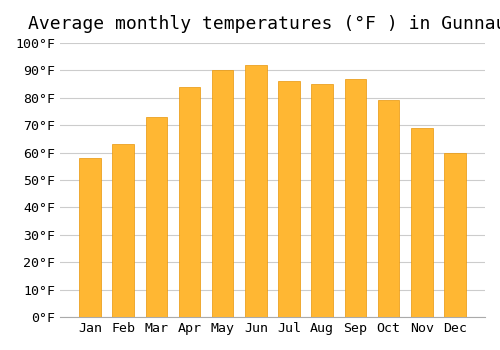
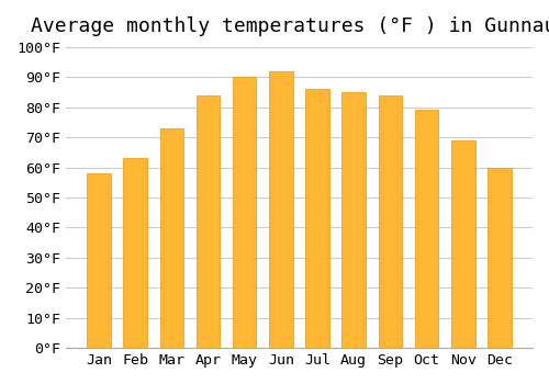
Sep: 87°F -> 84°F
